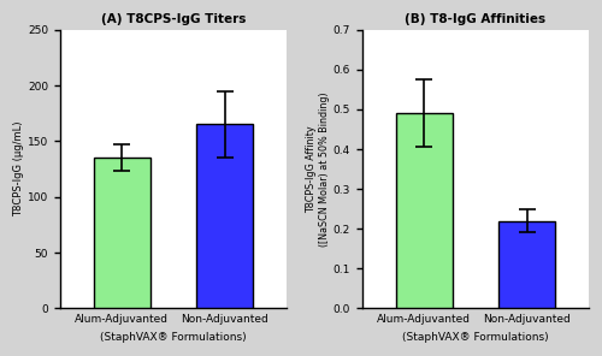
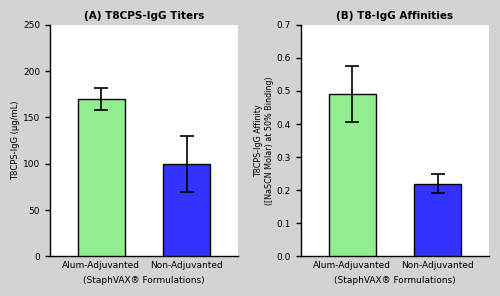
(A) T8CPS-IgG Titers/Alum-Adjuvanted: 135 -> 170
(A) T8CPS-IgG Titers/Non-Adjuvanted: 165 -> 100
